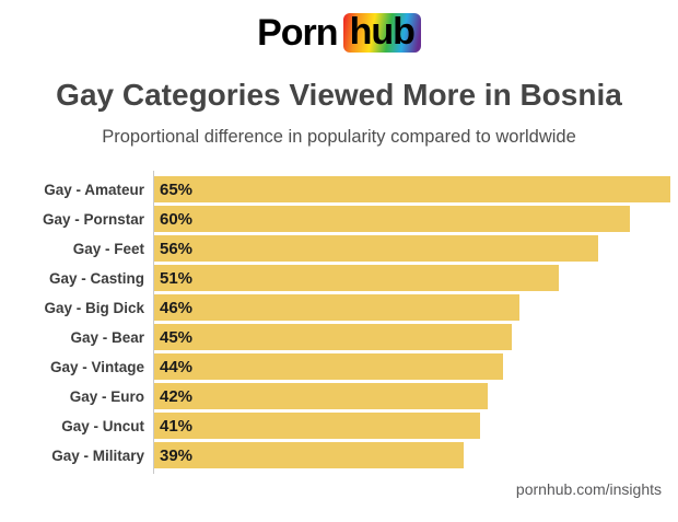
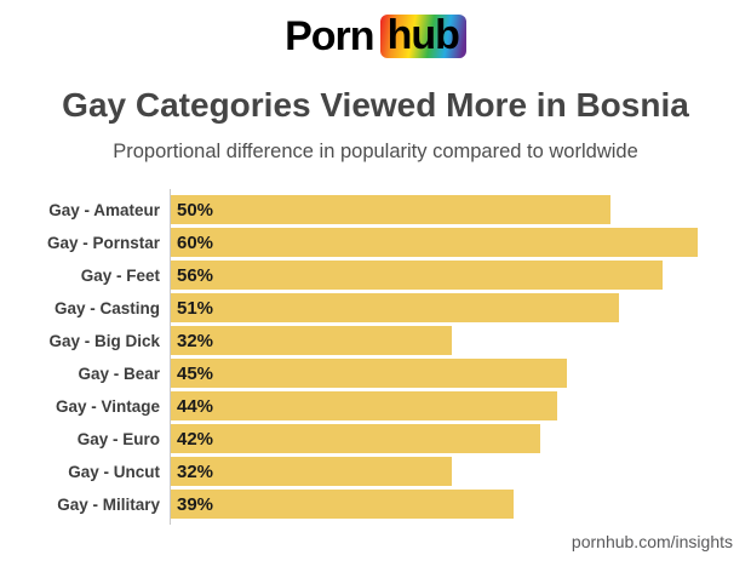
Gay - Amateur: 65% -> 50%
Gay - Big Dick: 46% -> 32%
Gay - Uncut: 41% -> 32%
